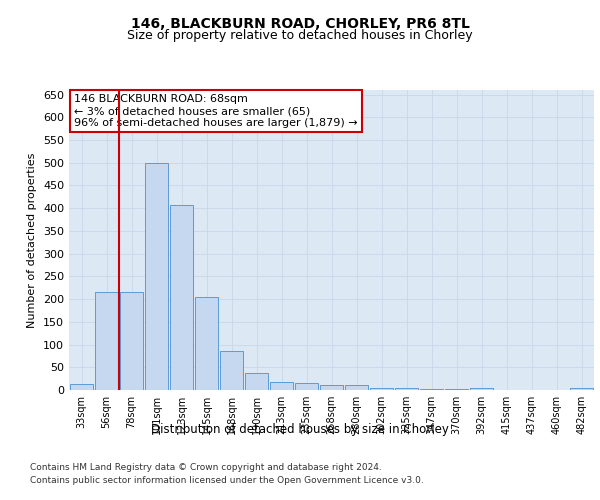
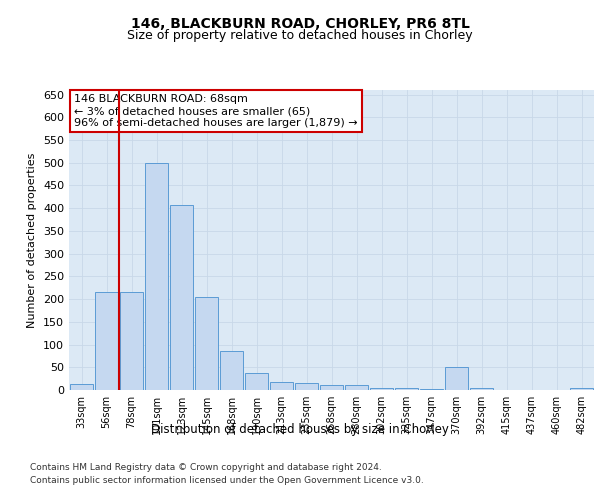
370sqm: 2 -> 50
